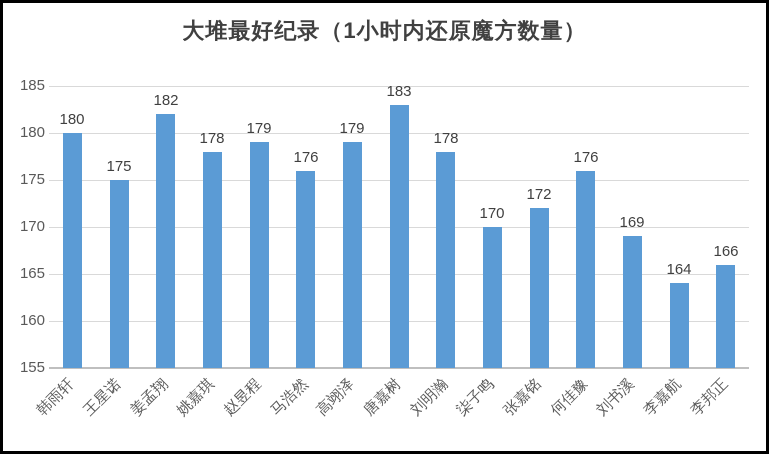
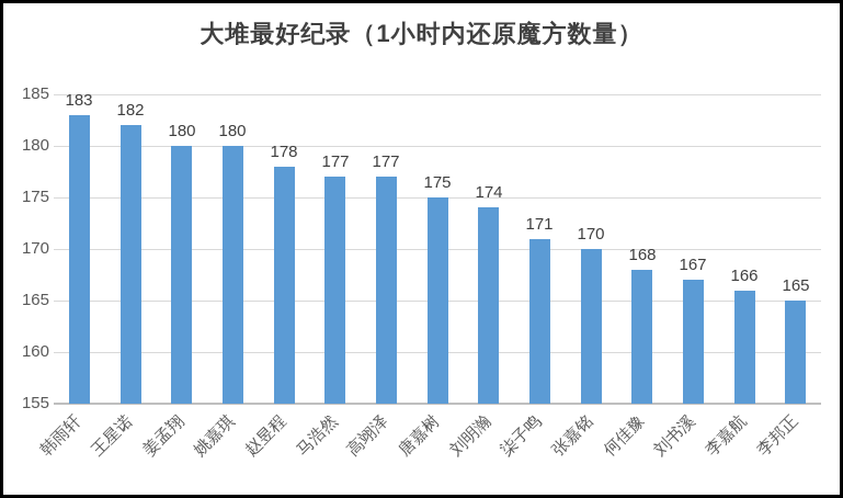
韩雨轩: 180 -> 183
王星诺: 175 -> 182
姜孟翔: 182 -> 180
姚嘉琪: 178 -> 180
赵昱程: 179 -> 178
马浩然: 176 -> 177
高翊泽: 179 -> 177
唐嘉树: 183 -> 175
刘明瀚: 178 -> 174
柒子鸣: 170 -> 171
张嘉铭: 172 -> 170
何佳豫: 176 -> 168
刘书溪: 169 -> 167
李嘉航: 164 -> 166
李邦正: 166 -> 165
